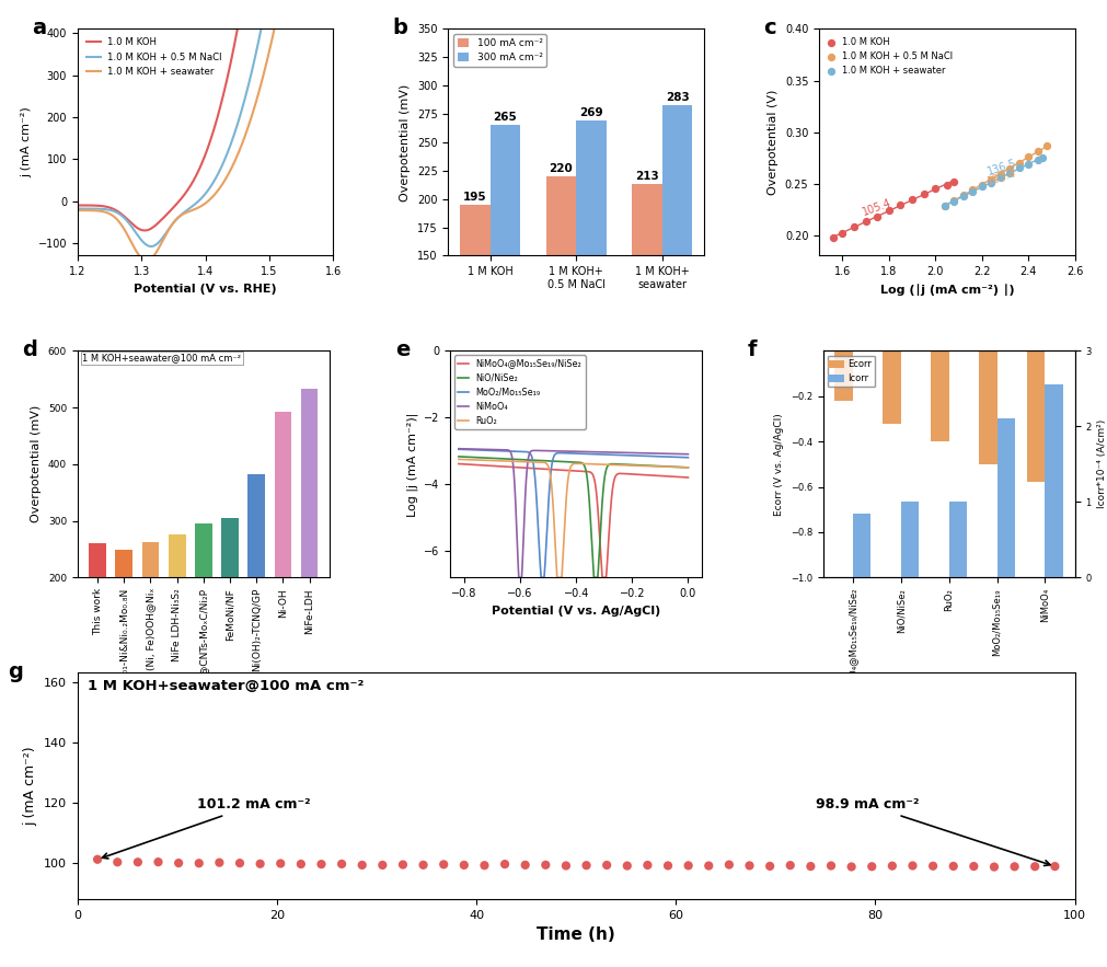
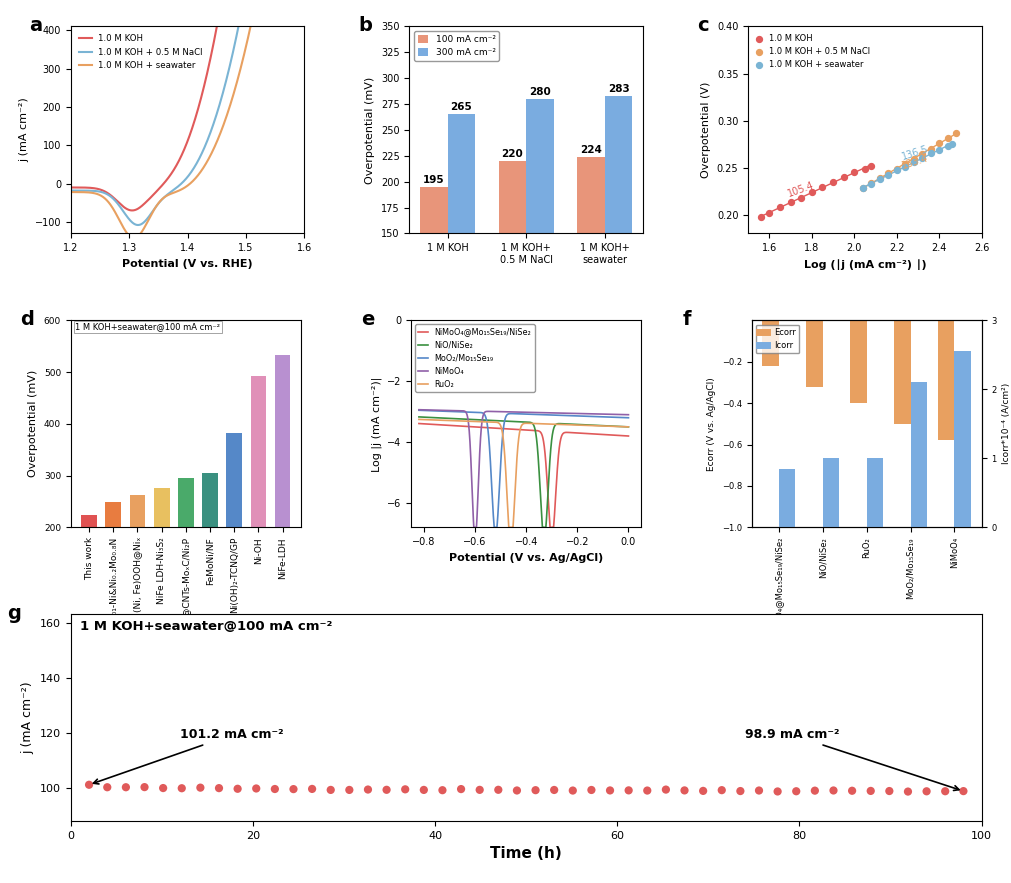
300 mA cm⁻²/1 M KOH+ 0.5 M NaCl: 269 -> 280
100 mA cm⁻²/1 M KOH+ seawater: 213 -> 224
This work: 260 -> 224
